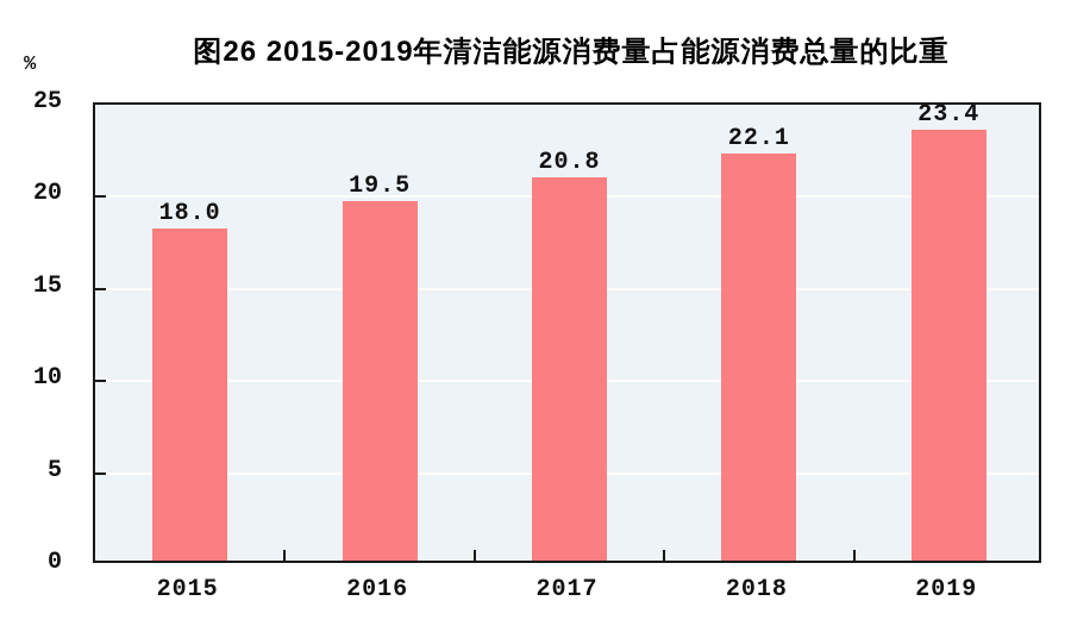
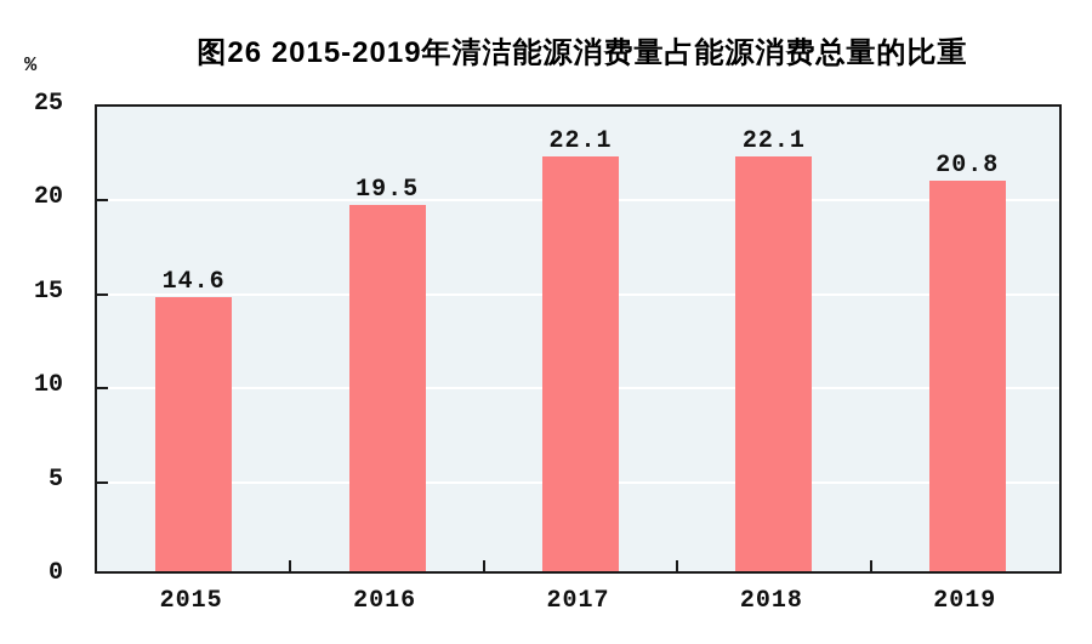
2015: 18.0 -> 14.6
2017: 20.8 -> 22.1
2019: 23.4 -> 20.8
